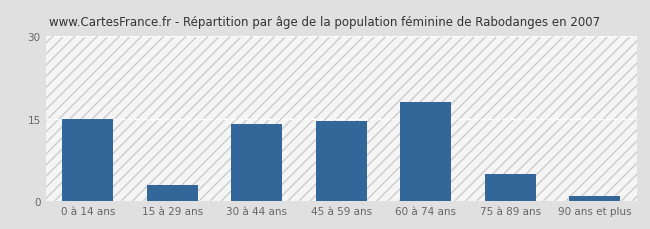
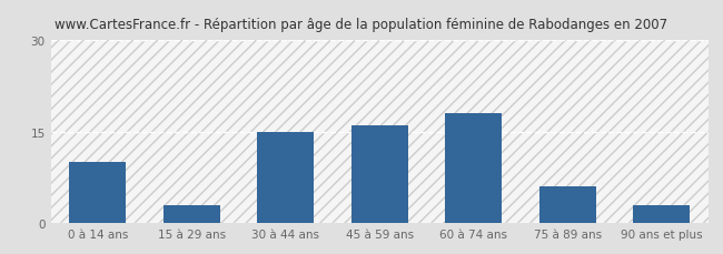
0 à 14 ans: 15.0 -> 10.0
30 à 44 ans: 14.0 -> 15.0
45 à 59 ans: 14.5 -> 16.0
75 à 89 ans: 5.0 -> 6.0
90 ans et plus: 1.0 -> 3.0
